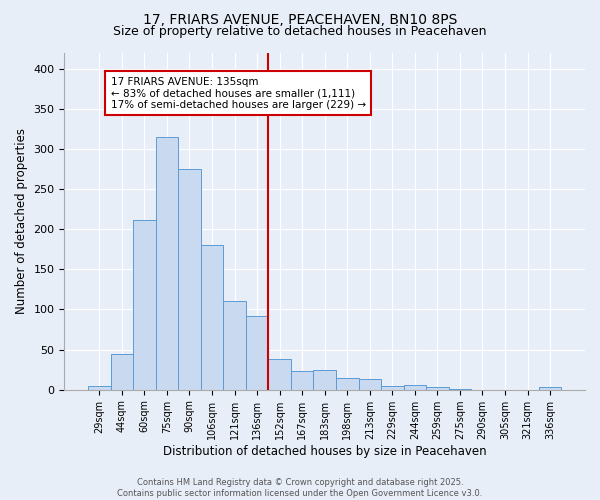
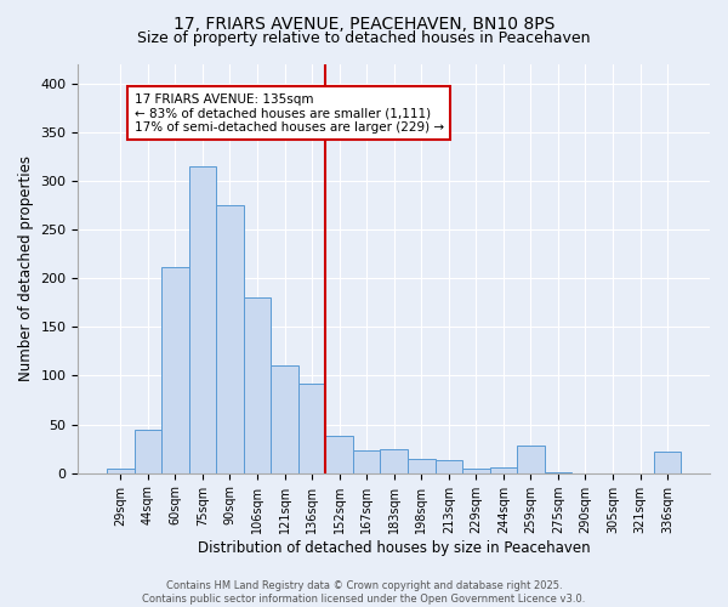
259sqm: 3 -> 28
336sqm: 4 -> 22
